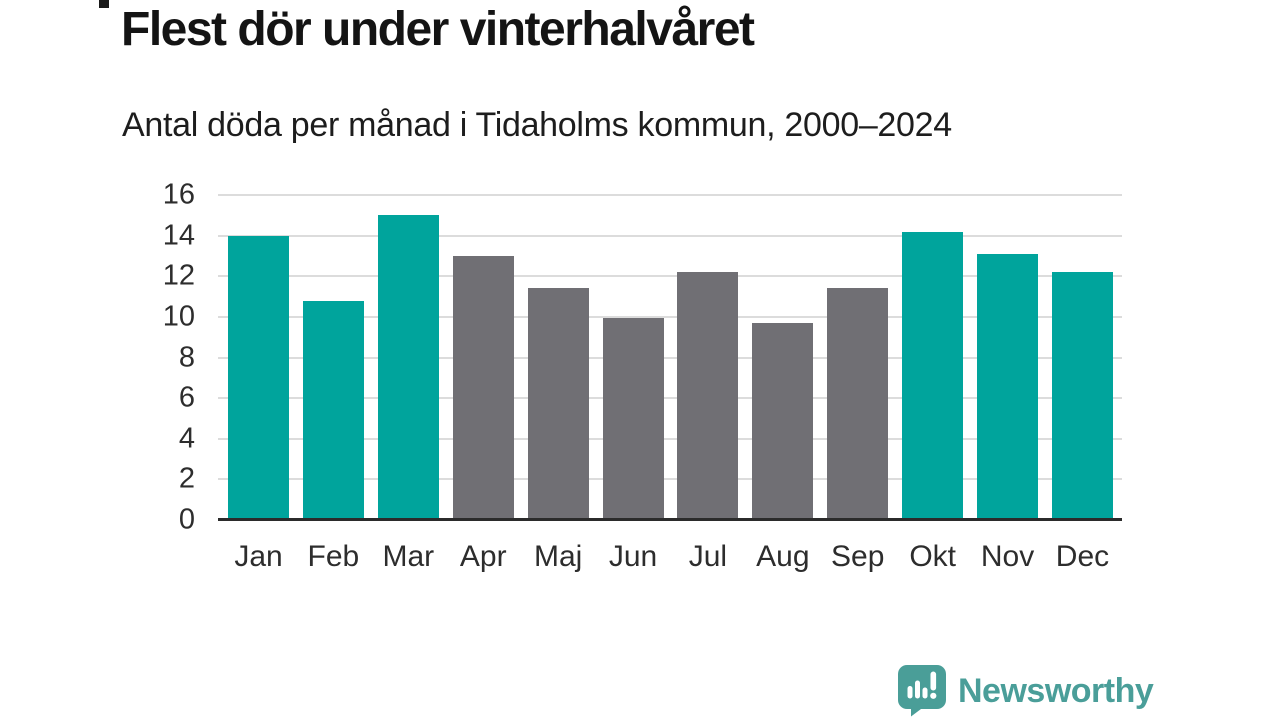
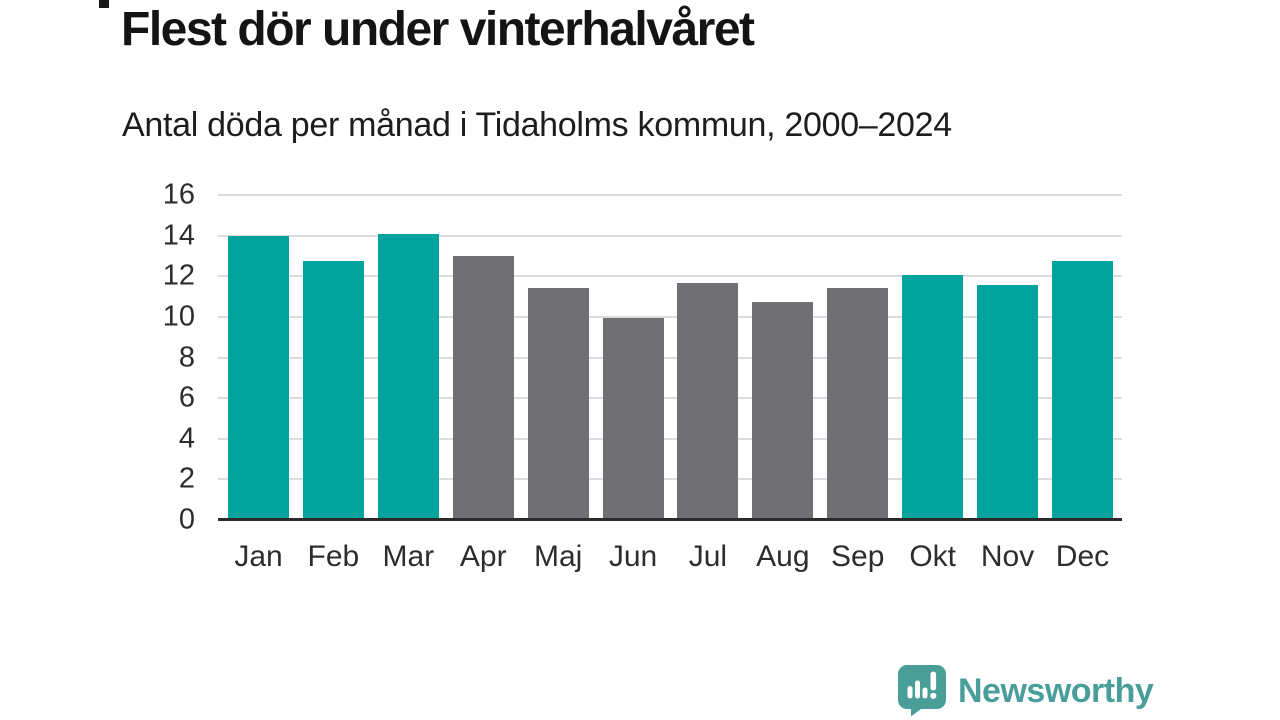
Feb: 10.8 -> 12.8
Mar: 15.0 -> 14.1
Jul: 12.2 -> 11.7
Aug: 9.7 -> 10.8
Okt: 14.2 -> 12.1
Nov: 13.1 -> 11.6
Dec: 12.2 -> 12.8
